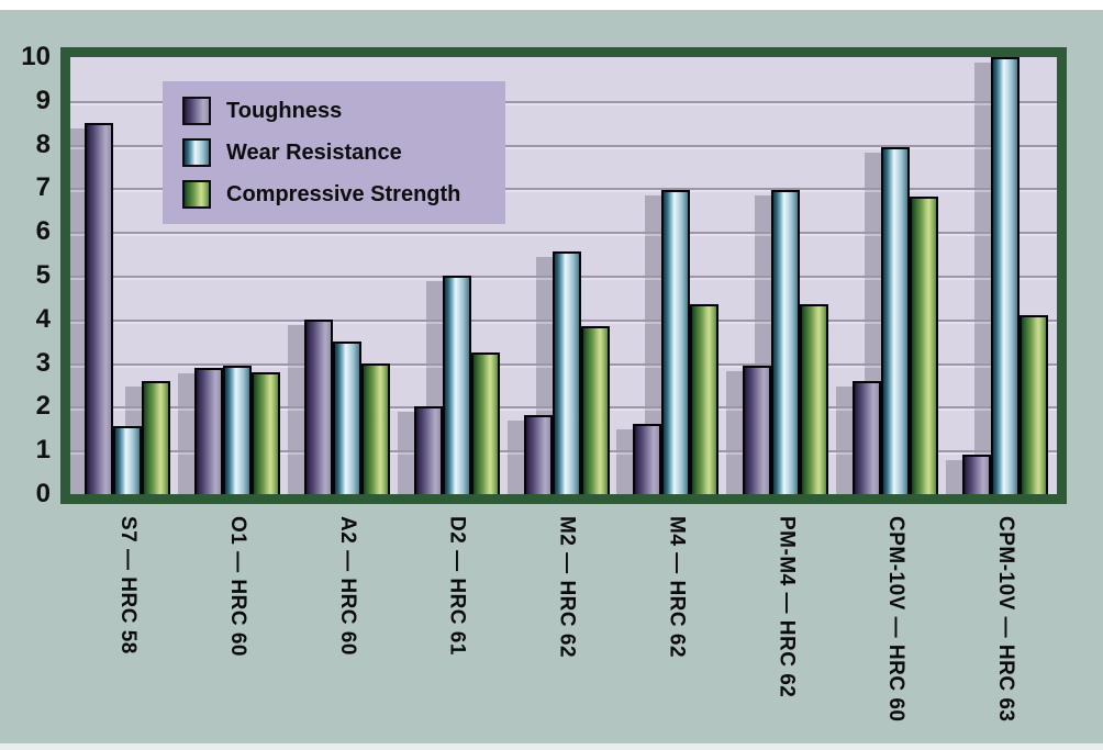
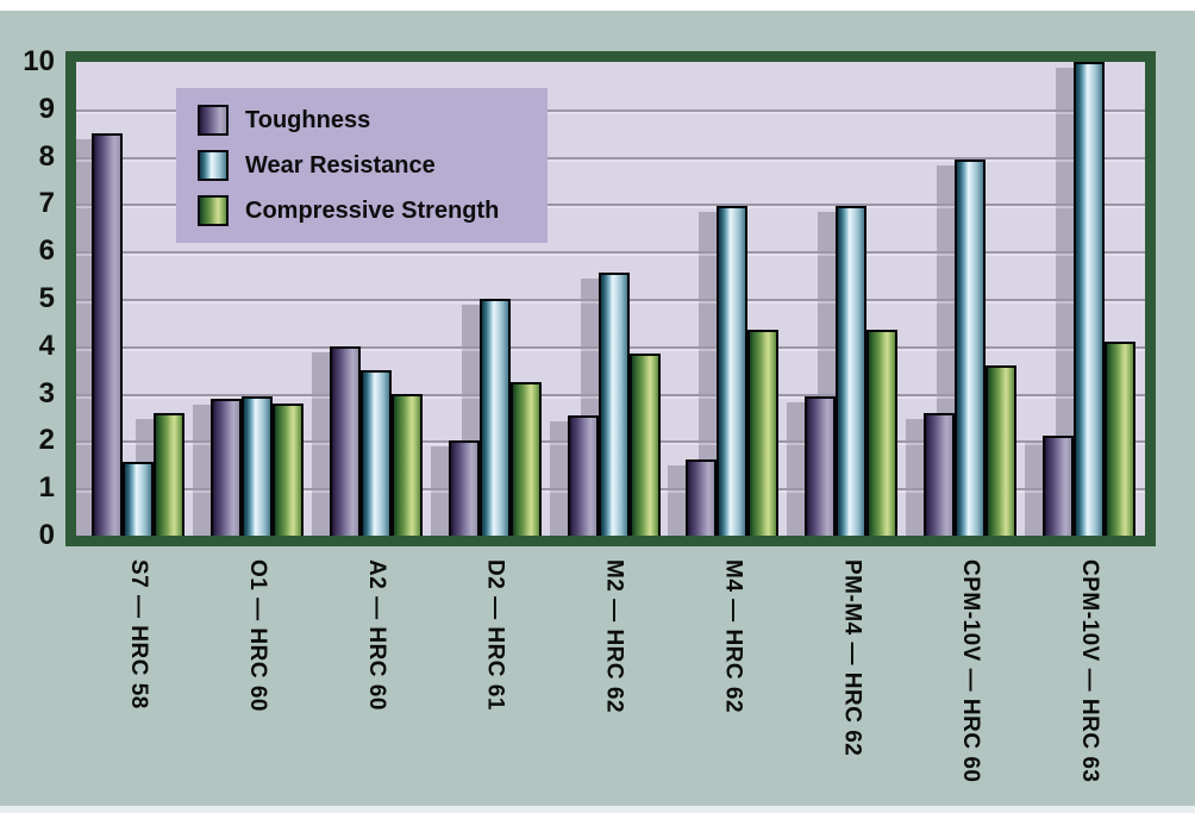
Toughness/M2 — HRC 62: 1.8 -> 2.5
Compressive Strength/CPM-10V — HRC 60: 6.8 -> 3.6
Toughness/CPM-10V — HRC 63: 0.9 -> 2.1
